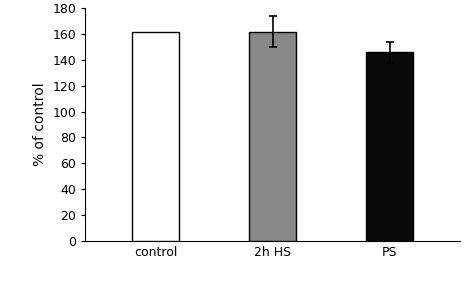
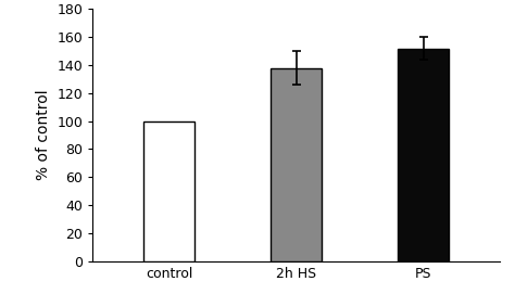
control: 162 -> 100
2h HS: 162 -> 138
PS: 146 -> 152
